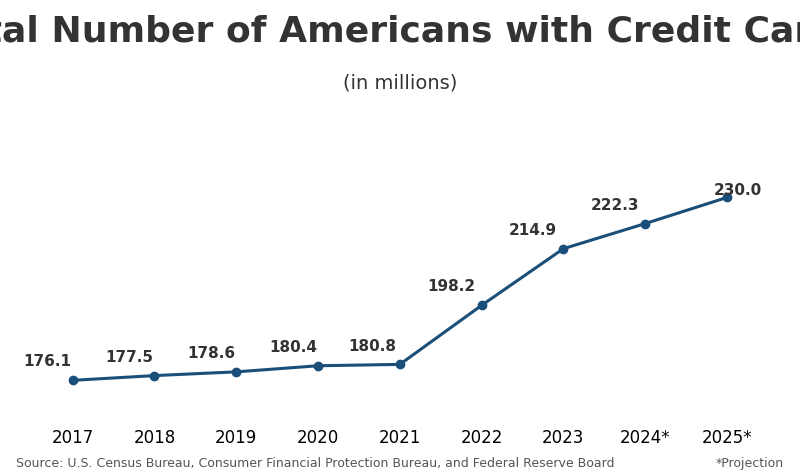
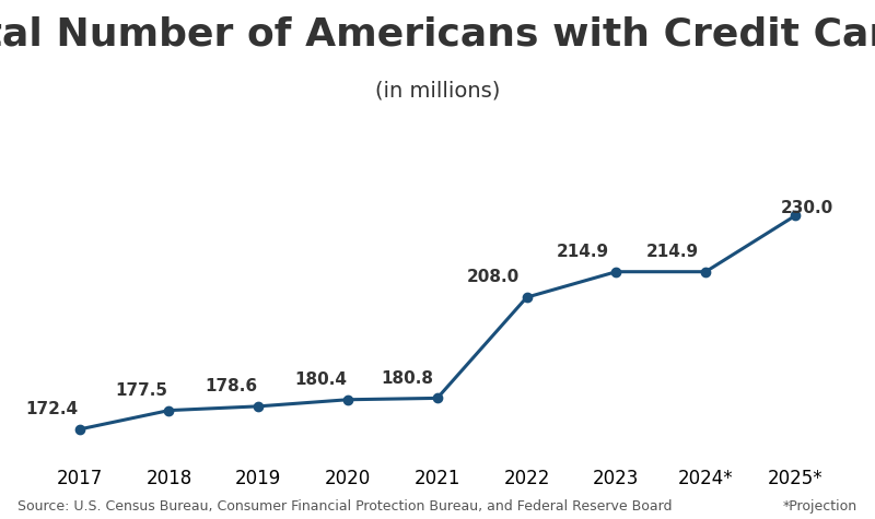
2017: 176.1 -> 172.4
2022: 198.2 -> 208.0
2024*: 222.3 -> 214.9
